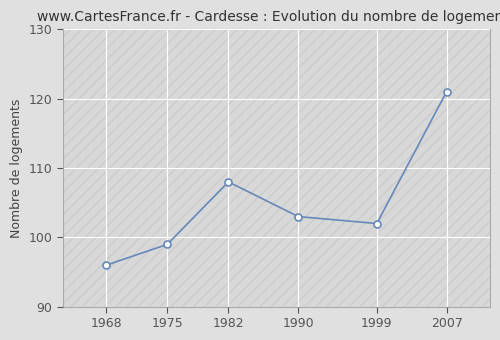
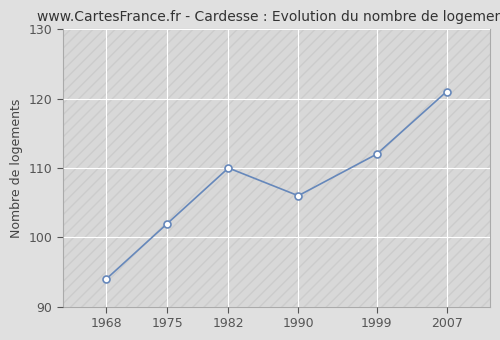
1968: 96 -> 94
1975: 99 -> 102
1982: 108 -> 110
1990: 103 -> 106
1999: 102 -> 112
